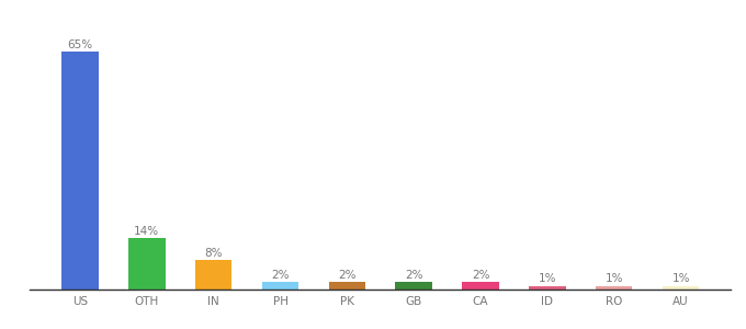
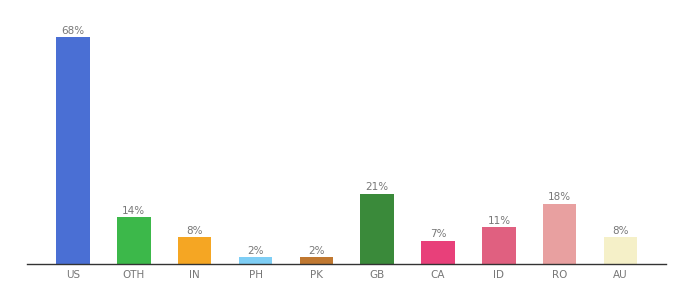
US: 65% -> 68%
GB: 2% -> 21%
CA: 2% -> 7%
ID: 1% -> 11%
RO: 1% -> 18%
AU: 1% -> 8%
